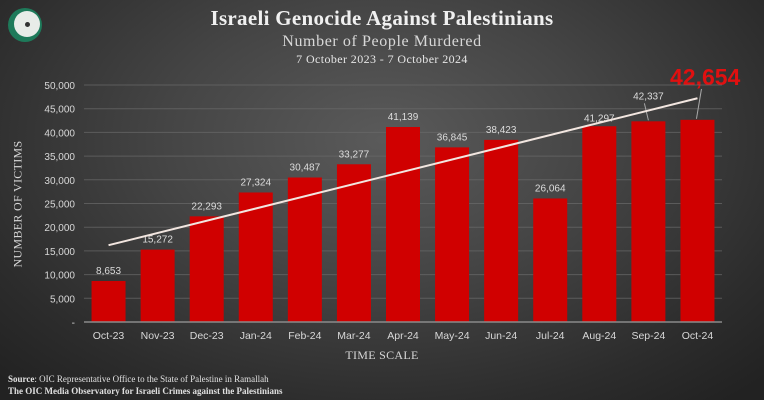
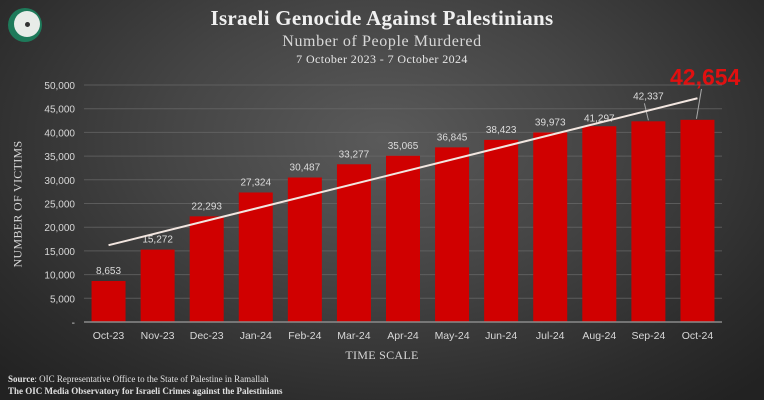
Apr-24: 41,139 -> 35,065
Jul-24: 26,064 -> 39,973
